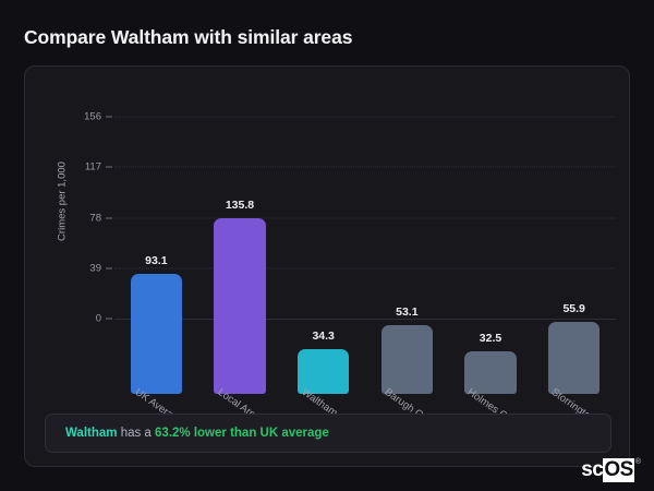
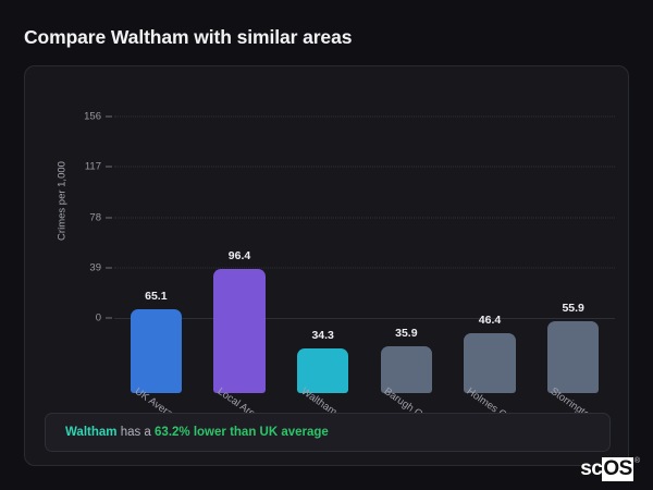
UK Average: 93.1 -> 65.1
Local Area: 135.8 -> 96.4
Barugh Gre...: 53.1 -> 35.9
Holmes Cha...: 32.5 -> 46.4
